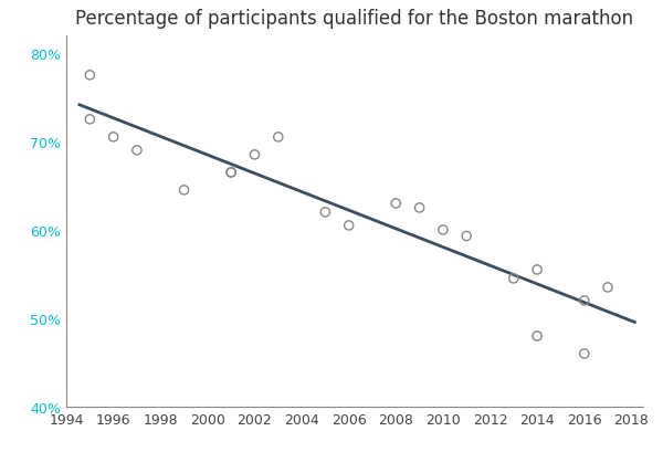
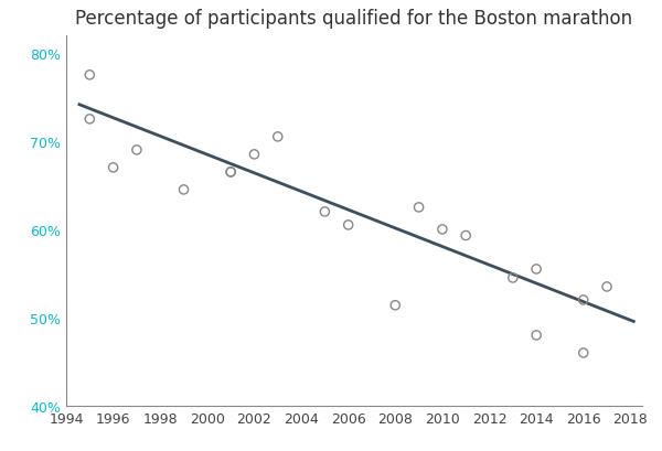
1996: 70.5% -> 67.0%
2008: 63.0% -> 51.4%
